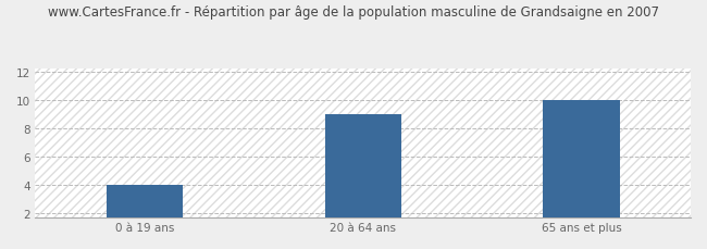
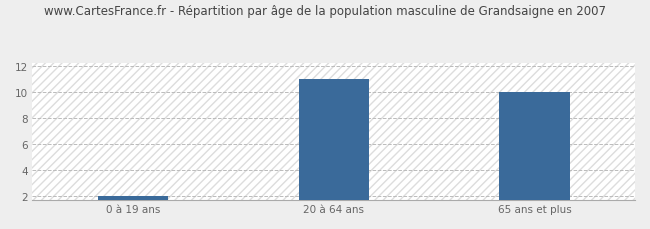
0 à 19 ans: 4 -> 2
20 à 64 ans: 9 -> 11
